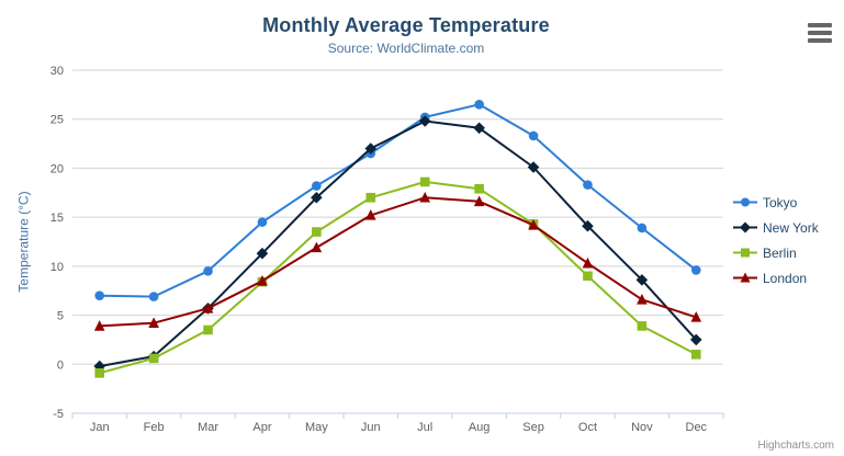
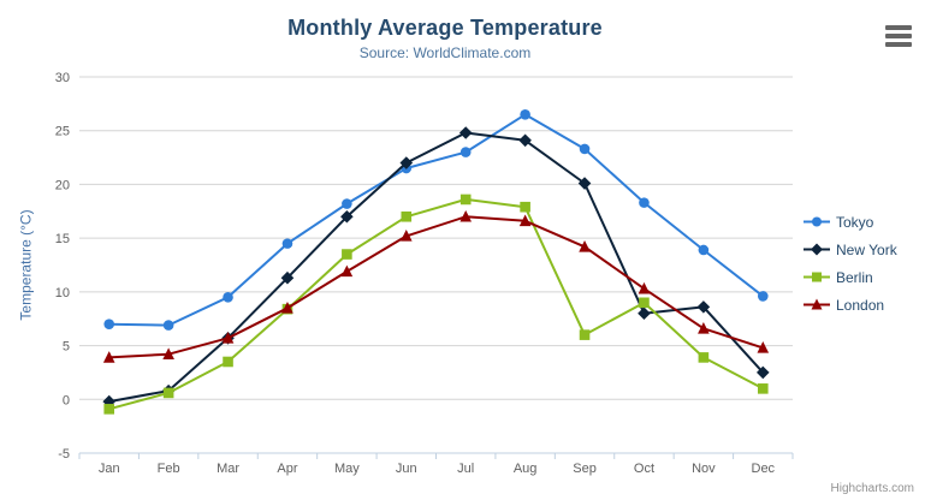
Tokyo/Jul: 25 -> 23
Berlin/Sep: 14 -> 6
New York/Oct: 14 -> 8
